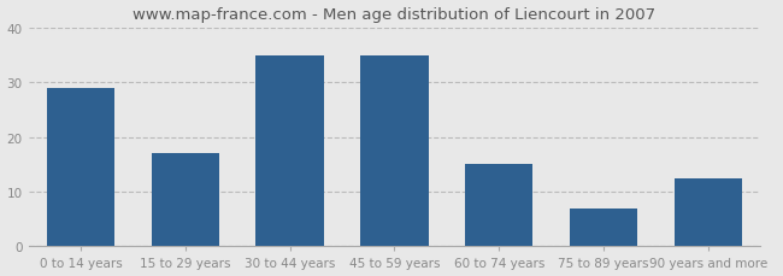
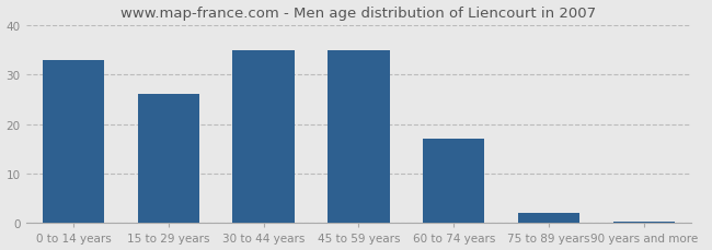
0 to 14 years: 29.0 -> 33.0
15 to 29 years: 17.0 -> 26.0
60 to 74 years: 15.0 -> 17.0
75 to 89 years: 7.0 -> 2.0
90 years and more: 12.5 -> 0.3
